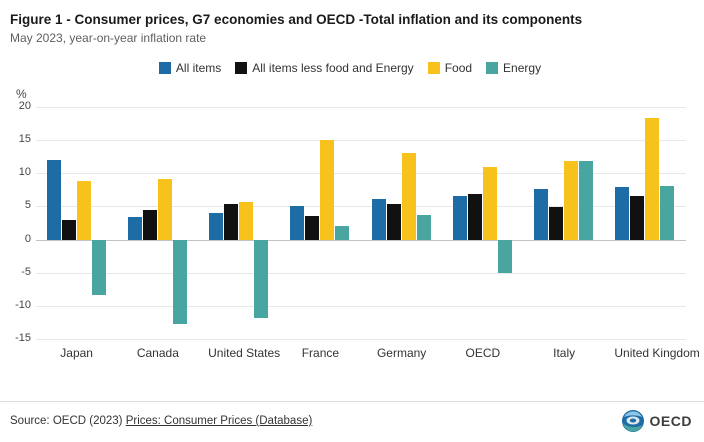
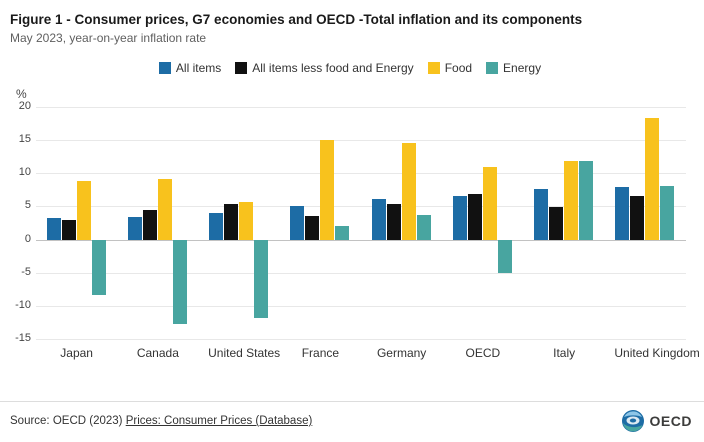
All items/Japan: 12 -> 3
Food/Germany: 13 -> 14
